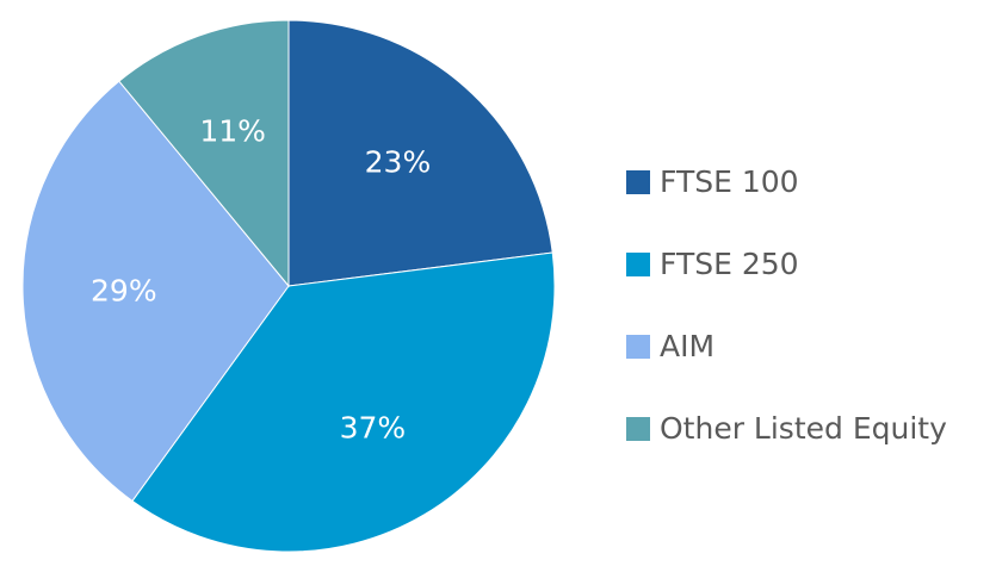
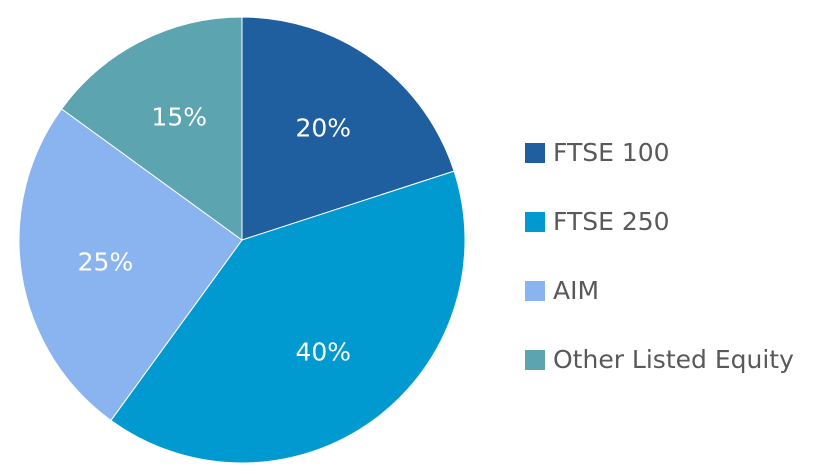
FTSE 100: 23% -> 20%
FTSE 250: 37% -> 40%
AIM: 29% -> 25%
Other Listed Equity: 11% -> 15%
